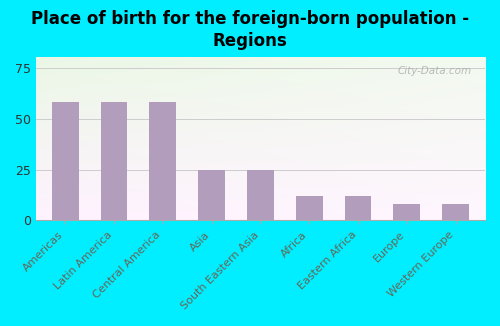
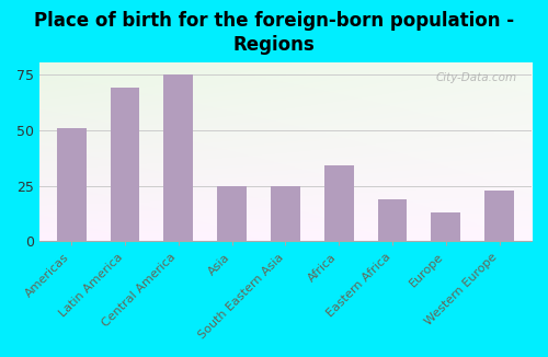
Americas: 58 -> 51
Latin America: 58 -> 69
Central America: 58 -> 75
Africa: 12 -> 34
Eastern Africa: 12 -> 19
Europe: 8 -> 13
Western Europe: 8 -> 23
